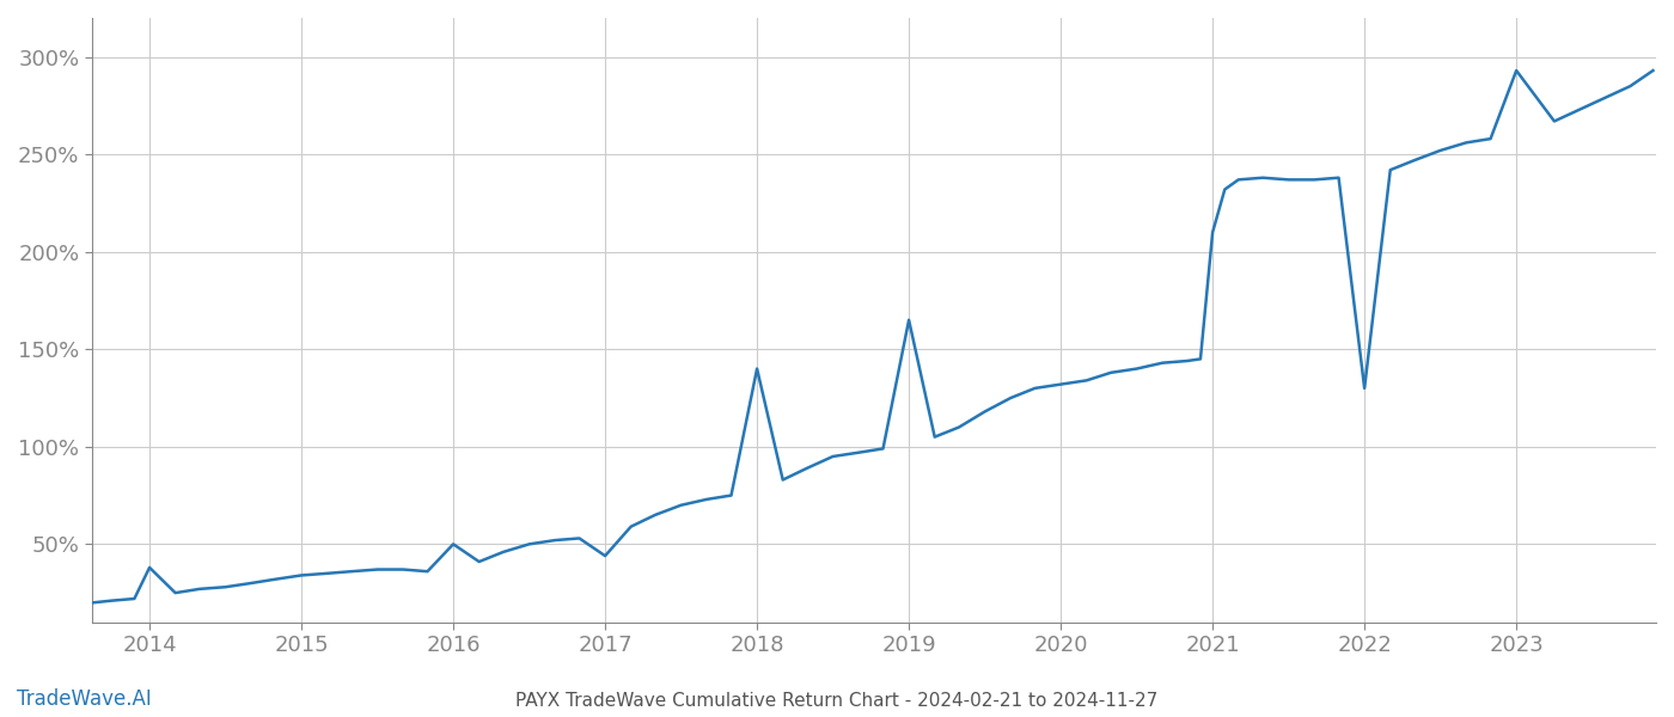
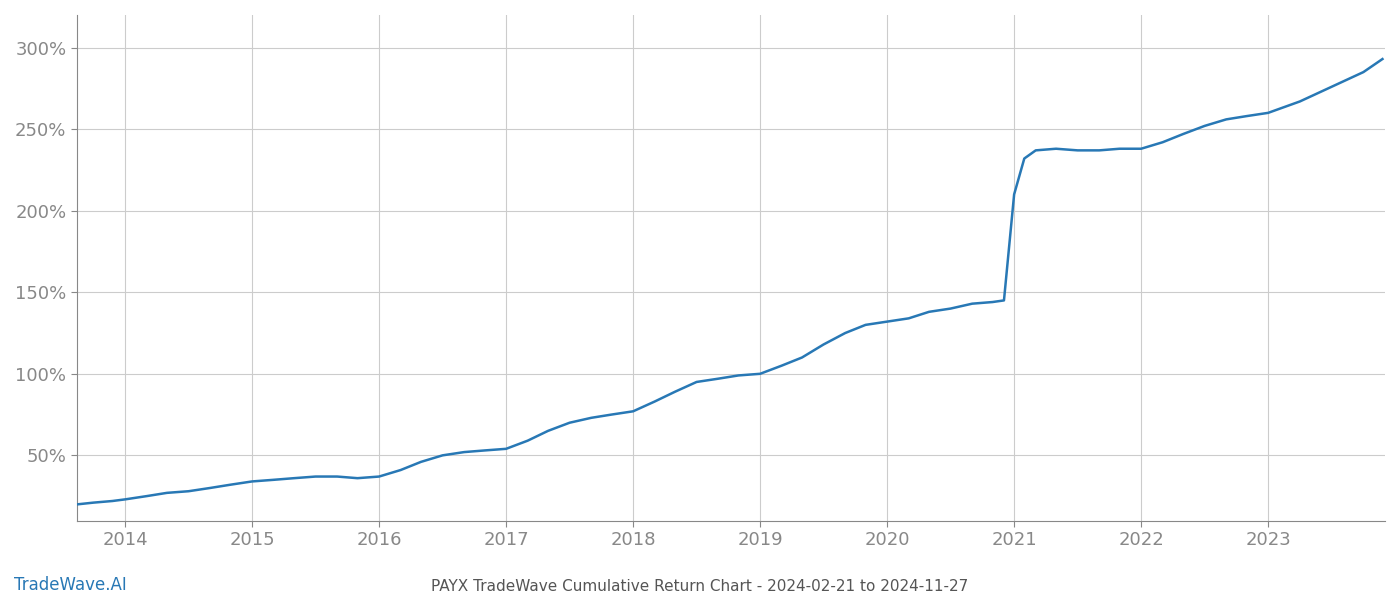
2014: 38% -> 23%
2016: 50% -> 37%
2017: 44% -> 54%
2018: 140% -> 77%
2019: 165% -> 100%
2022: 130% -> 238%
2023: 293% -> 260%
